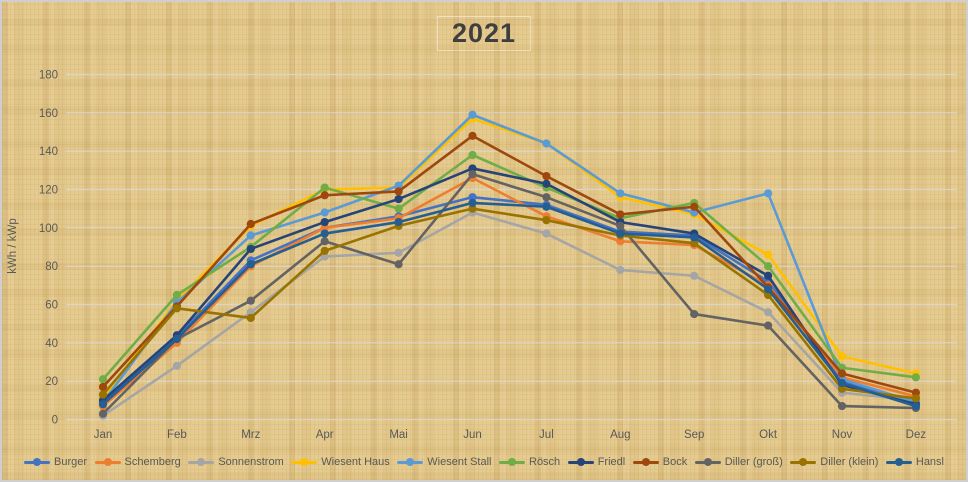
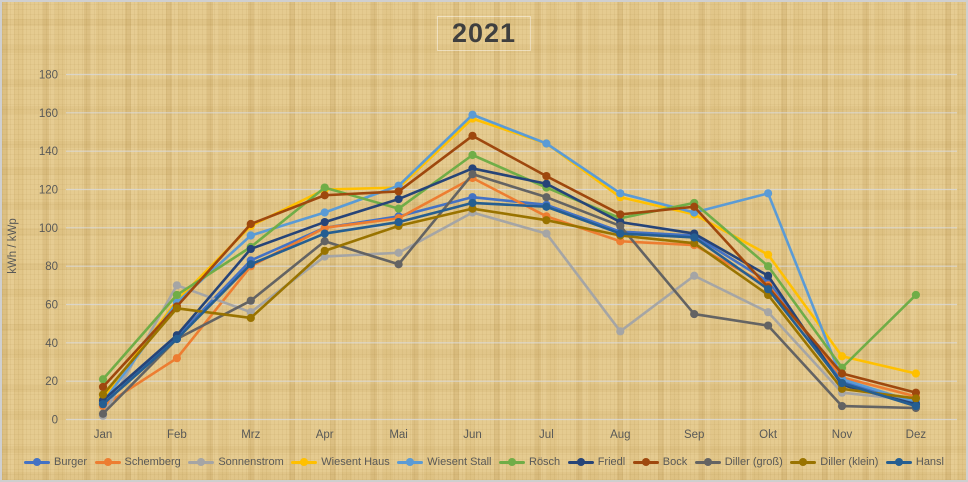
Schemberg/Feb: 40 -> 32
Sonnenstrom/Feb: 28 -> 70
Sonnenstrom/Aug: 78 -> 46
Rösch/Dez: 22 -> 65
